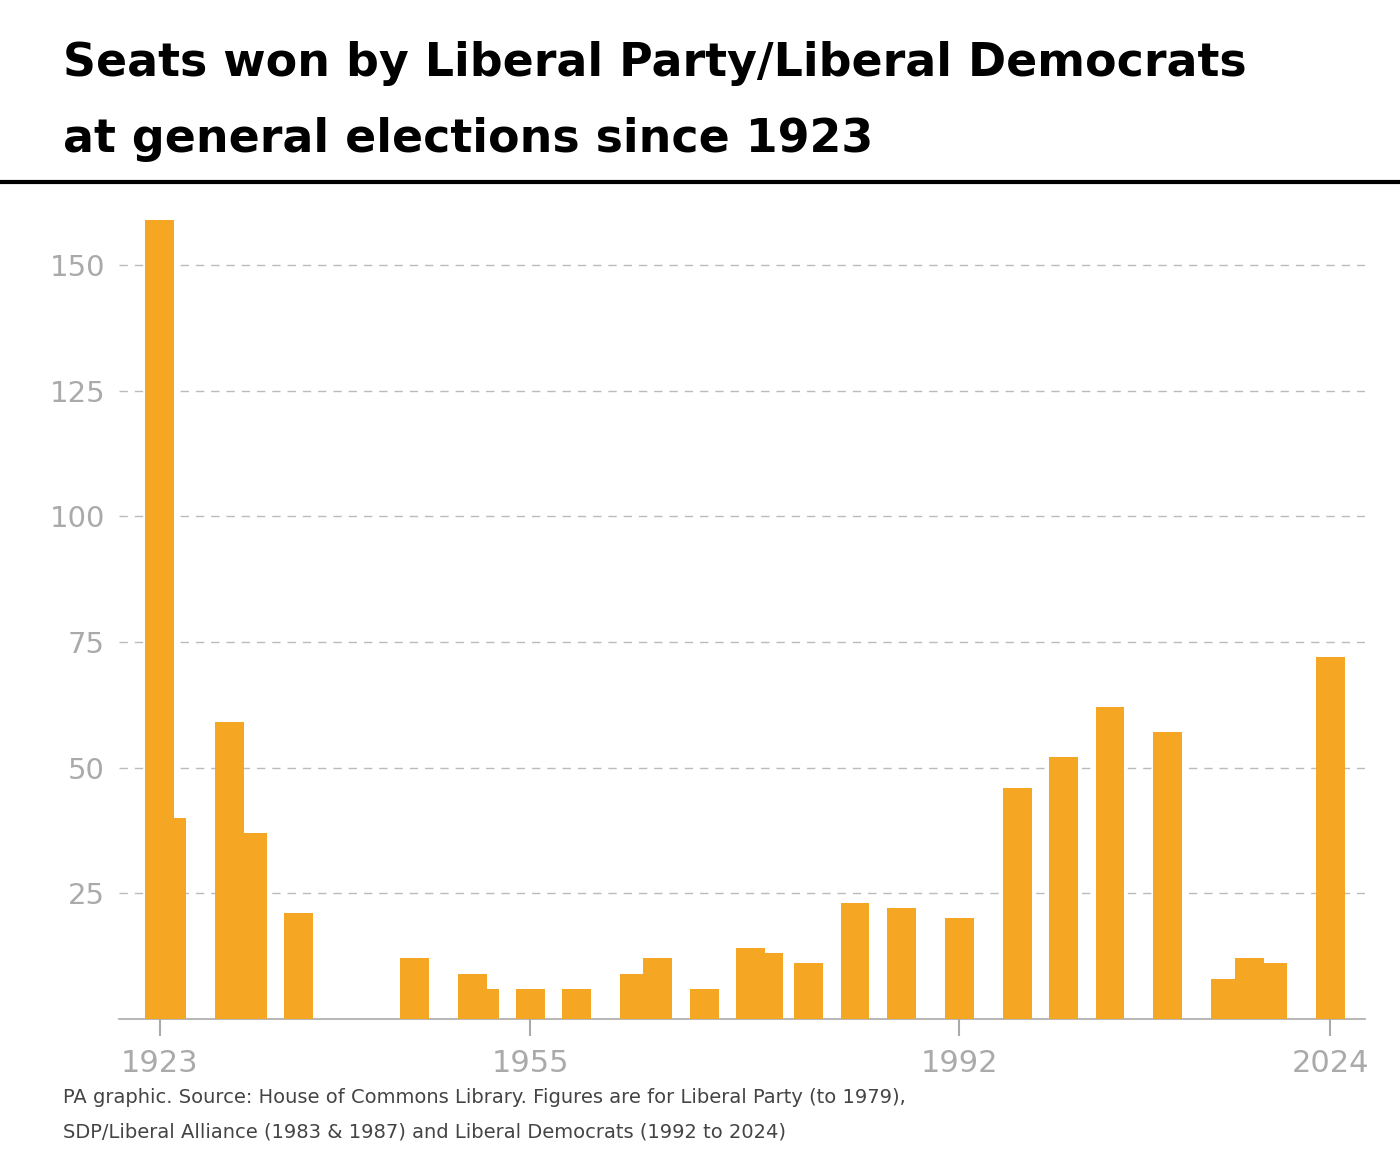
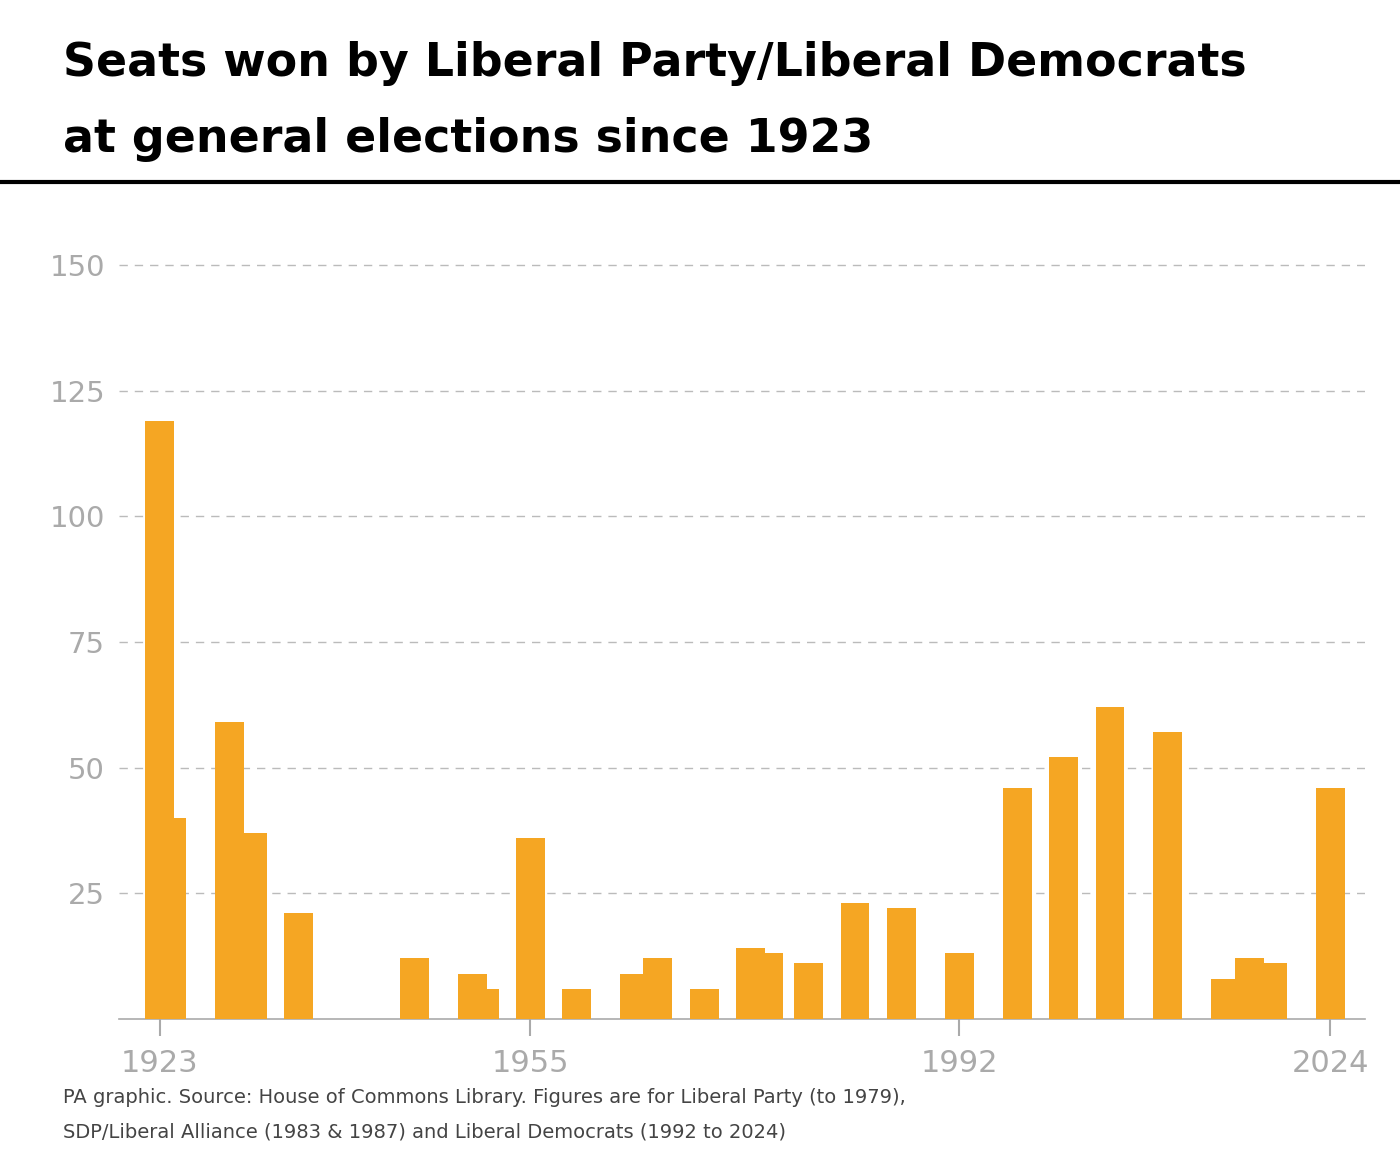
1923: 159 -> 119
1955: 6 -> 36
1992: 20 -> 13
2024: 72 -> 46
